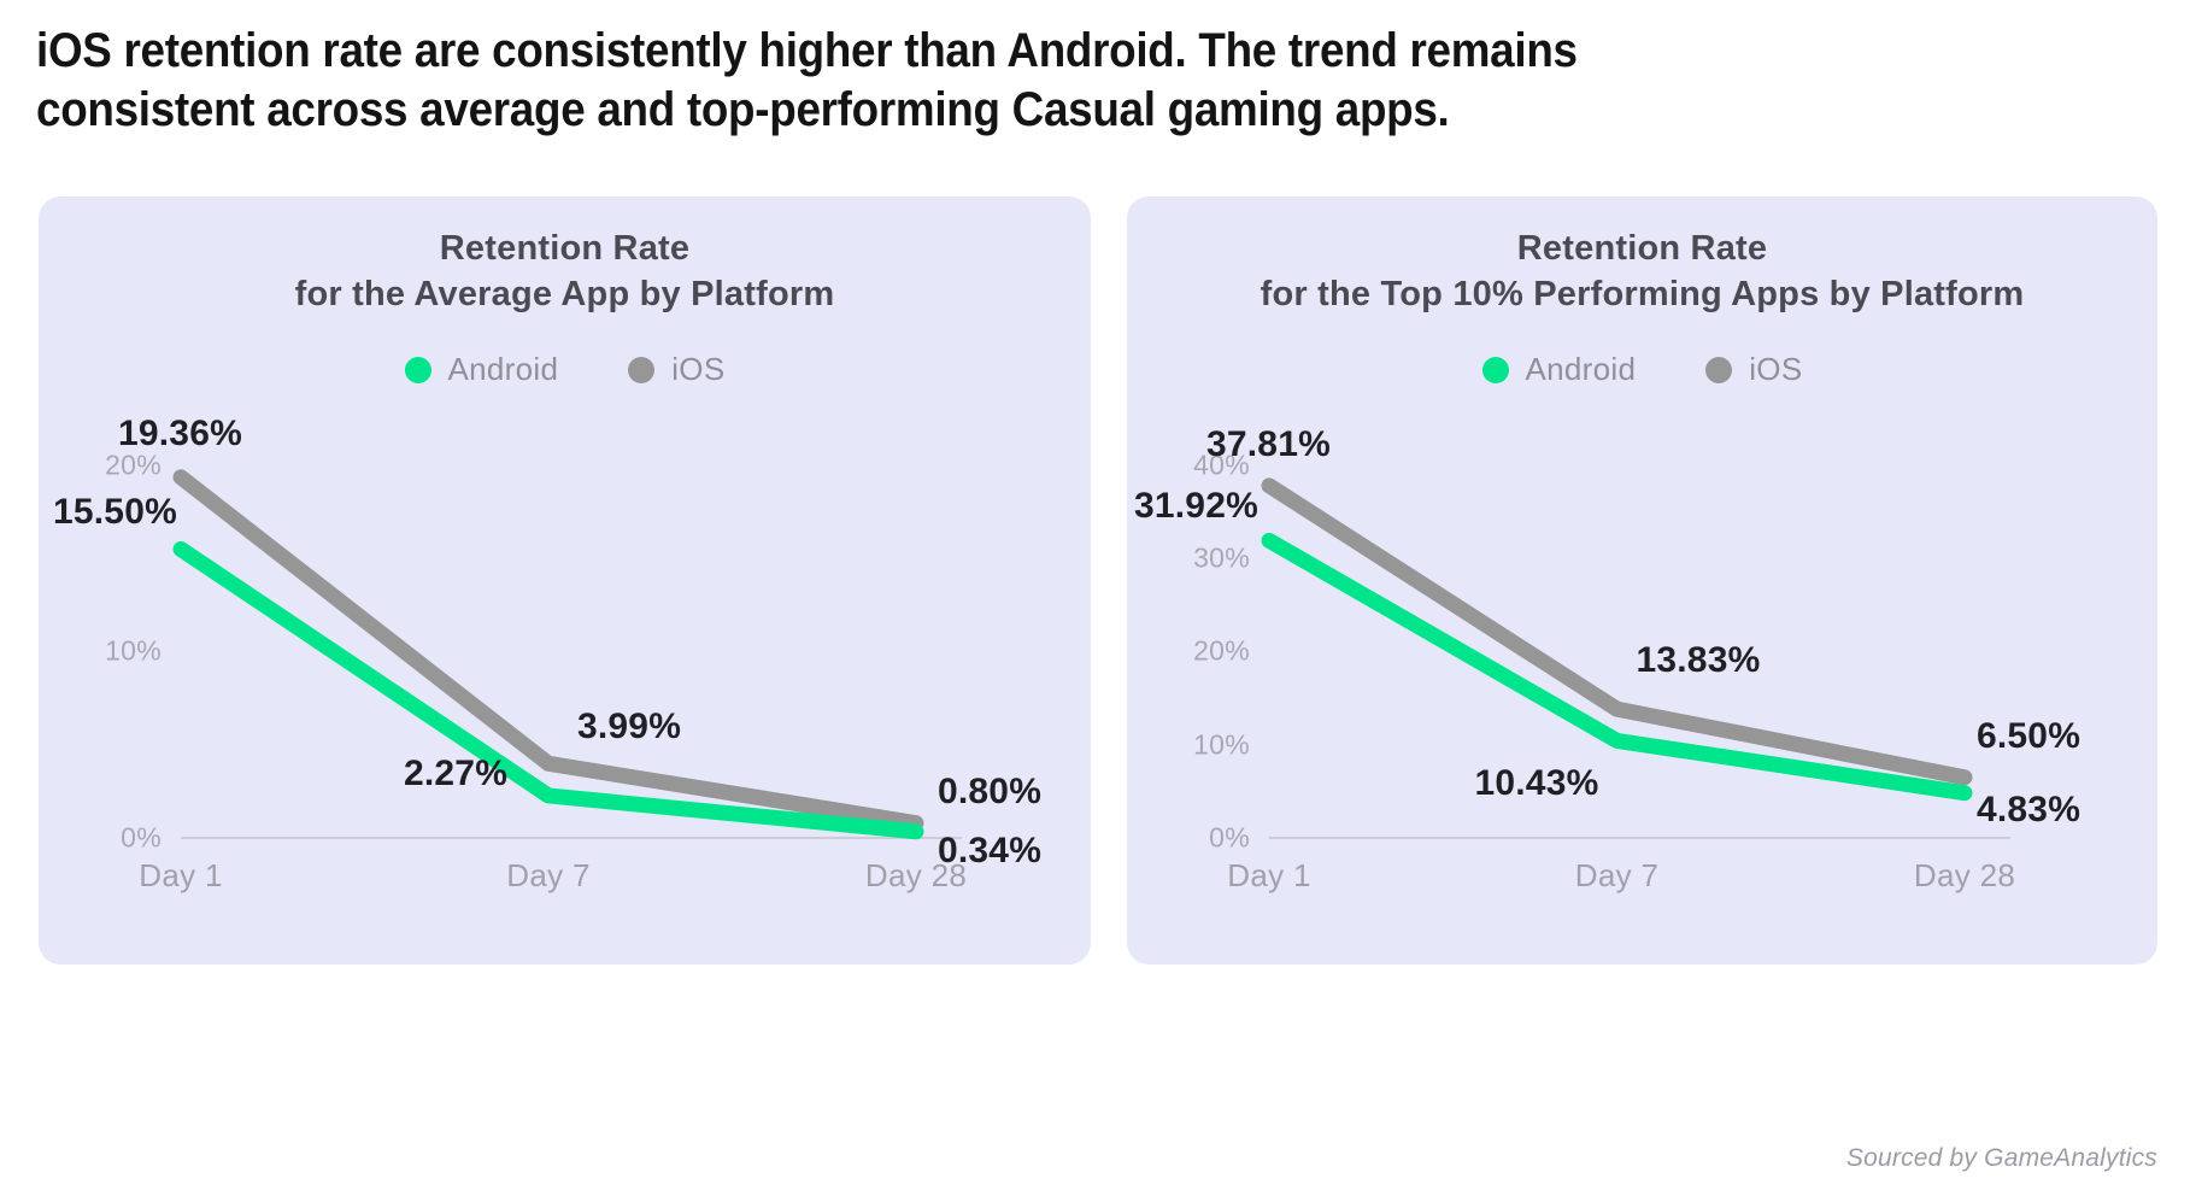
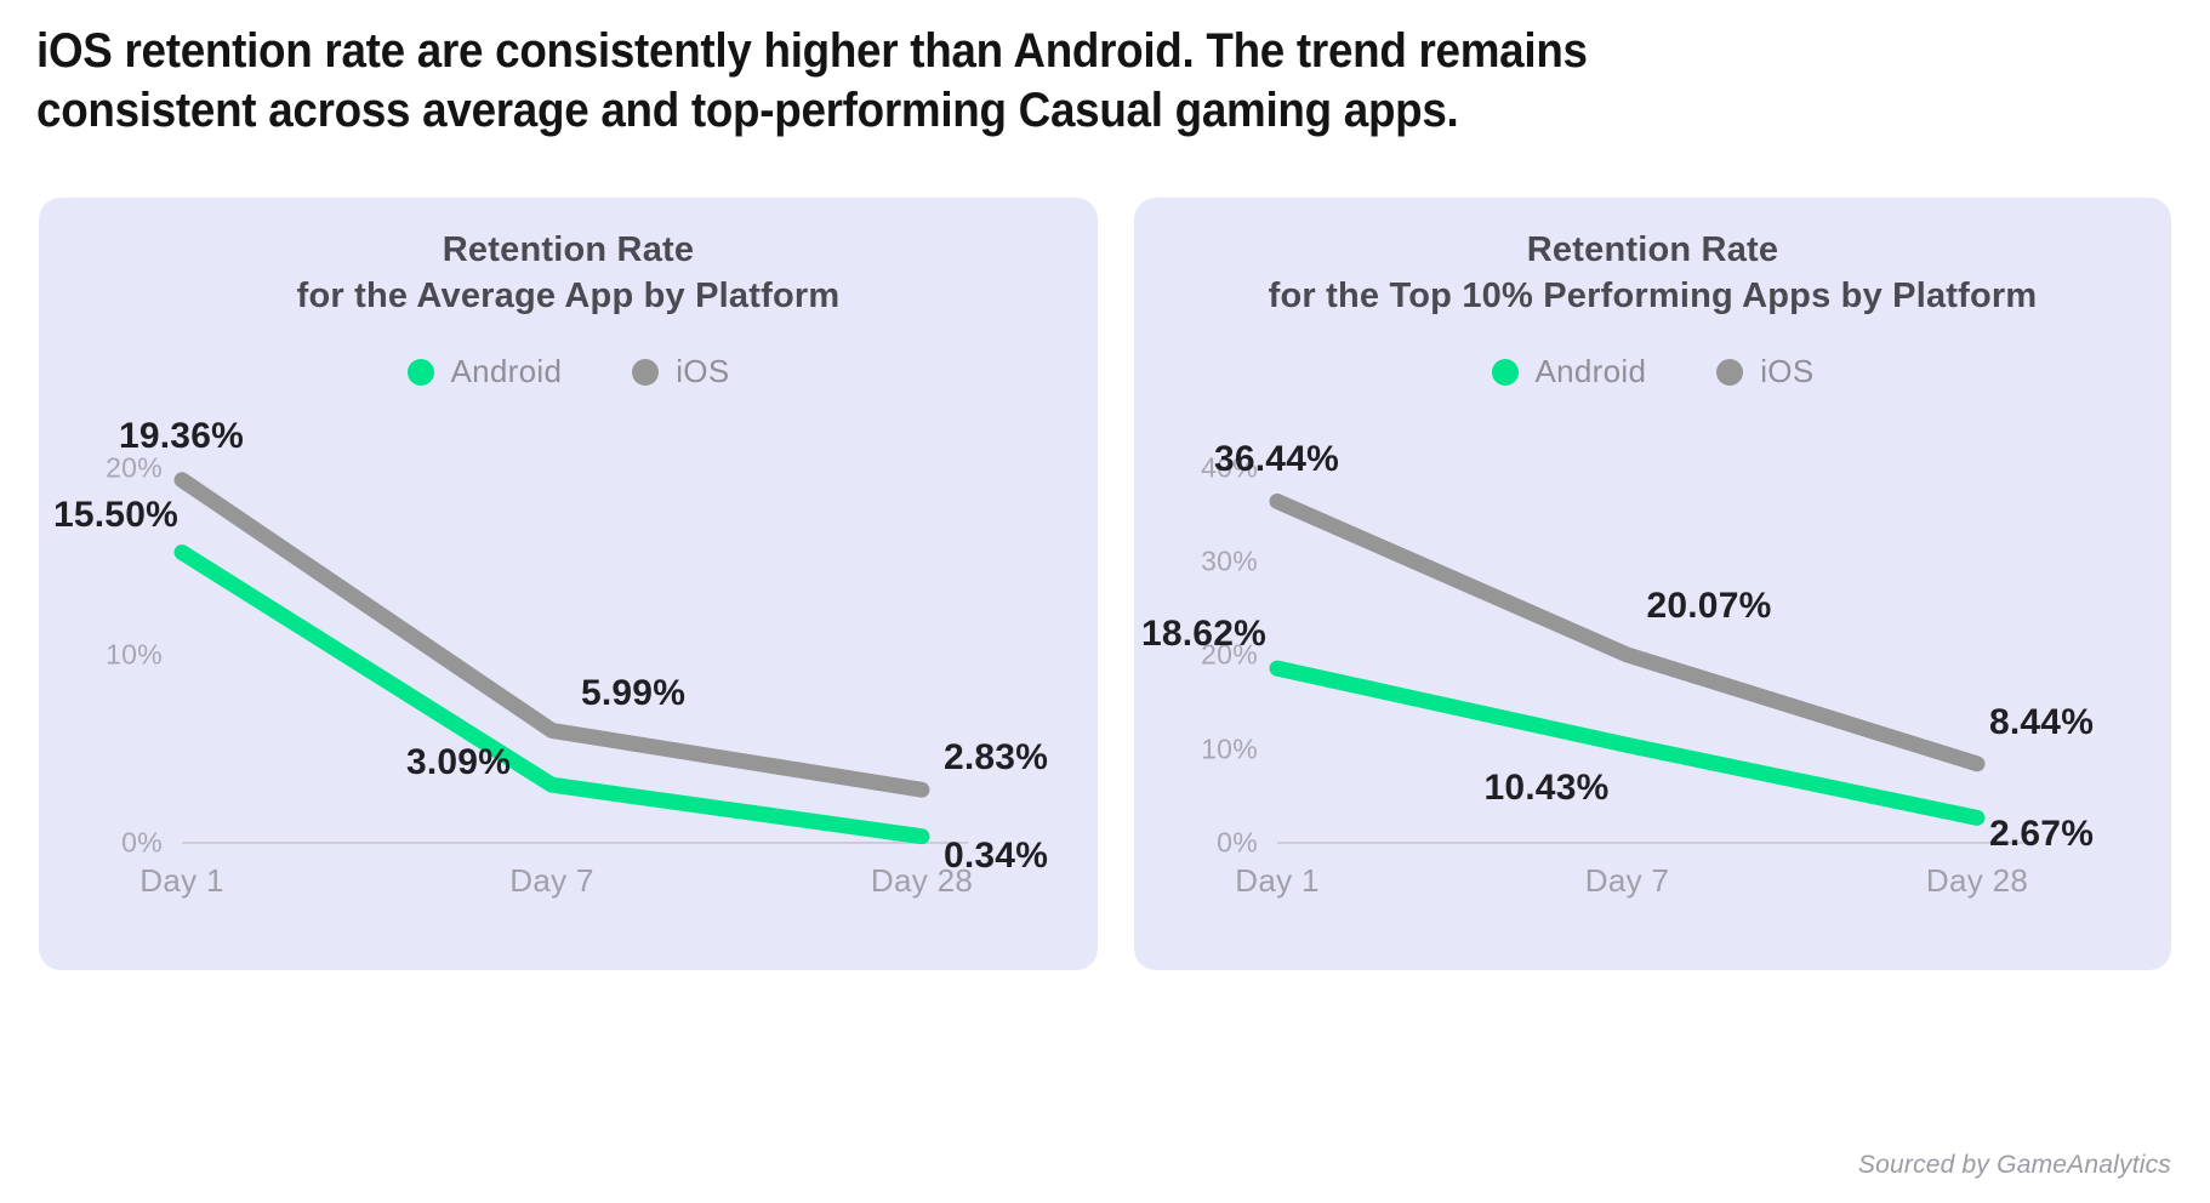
Retention Rate for the Average App by Platform/Android/Day 7: 2.27% -> 3.09%
Retention Rate for the Average App by Platform/iOS/Day 7: 3.99% -> 5.99%
Retention Rate for the Average App by Platform/iOS/Day 28: 0.80% -> 2.83%
Retention Rate for the Top 10% Performing Apps by Platform/Android/Day 1: 31.92% -> 18.62%
Retention Rate for the Top 10% Performing Apps by Platform/iOS/Day 1: 37.81% -> 36.44%
Retention Rate for the Top 10% Performing Apps by Platform/iOS/Day 7: 13.83% -> 20.07%
Retention Rate for the Top 10% Performing Apps by Platform/Android/Day 28: 4.83% -> 2.67%
Retention Rate for the Top 10% Performing Apps by Platform/iOS/Day 28: 6.50% -> 8.44%
